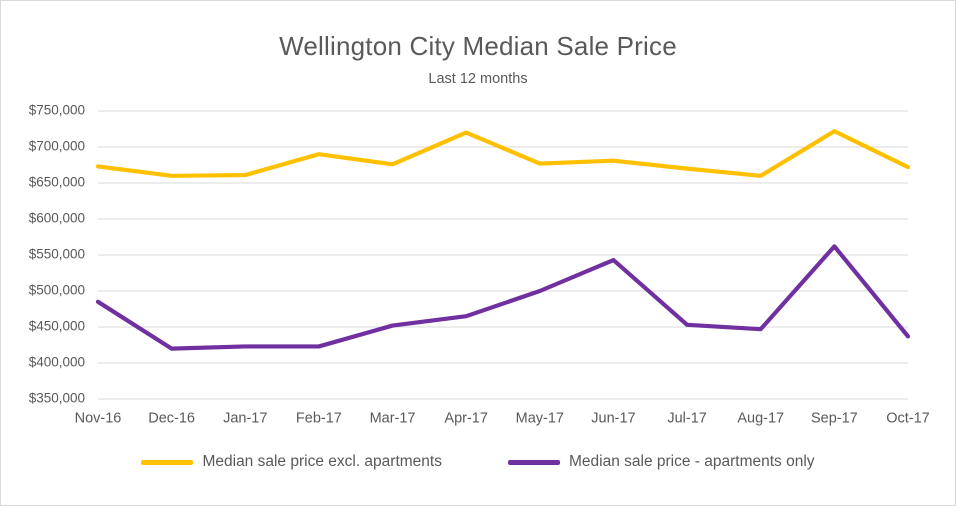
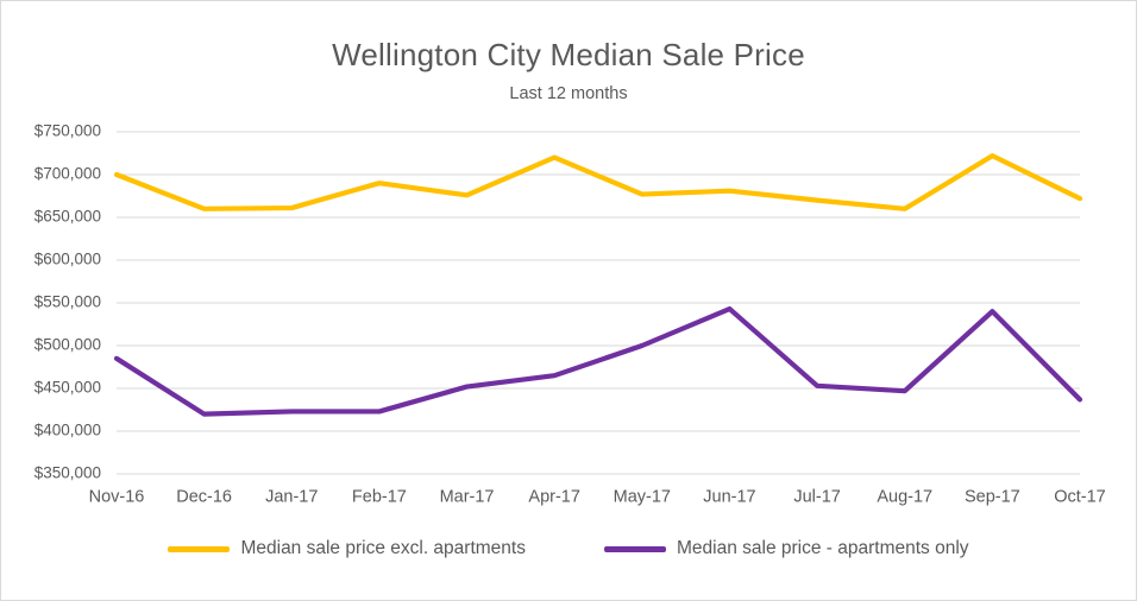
Median sale price excl. apartments/Nov-16: $670000 -> $700000
Median sale price - apartments only/Sep-17: $560000 -> $540000
